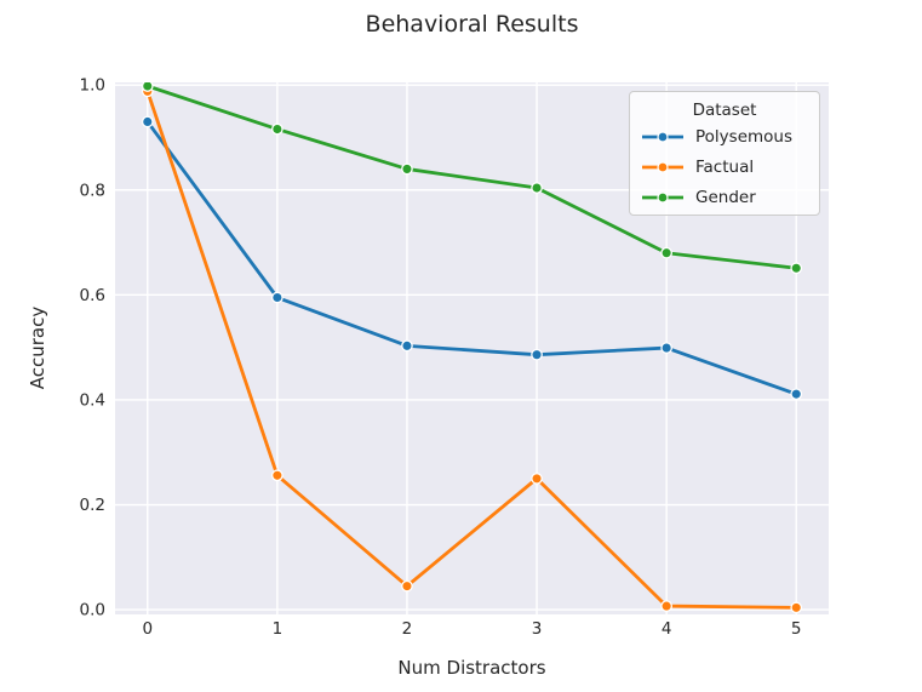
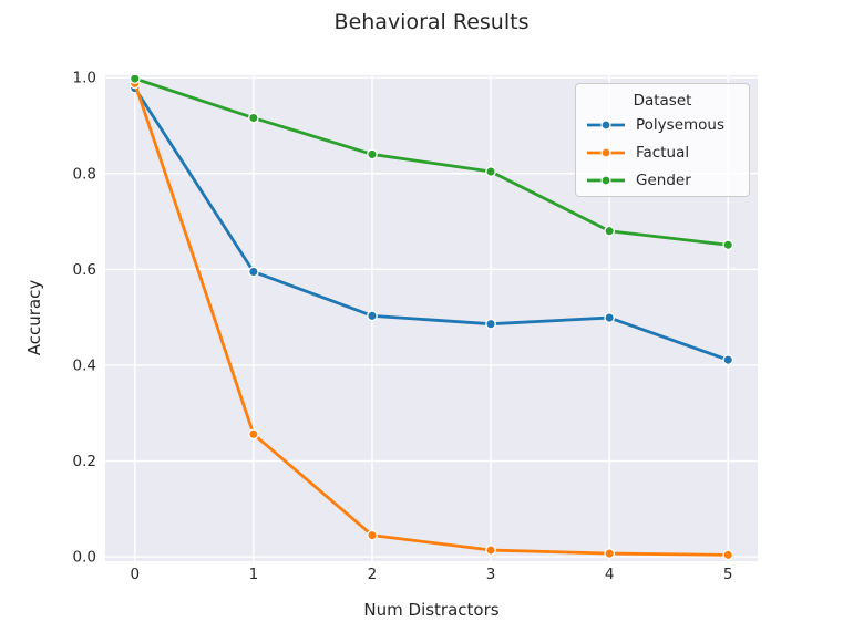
Polysemous/0: 0.93 -> 0.98
Factual/3: 0.25 -> 0.01
